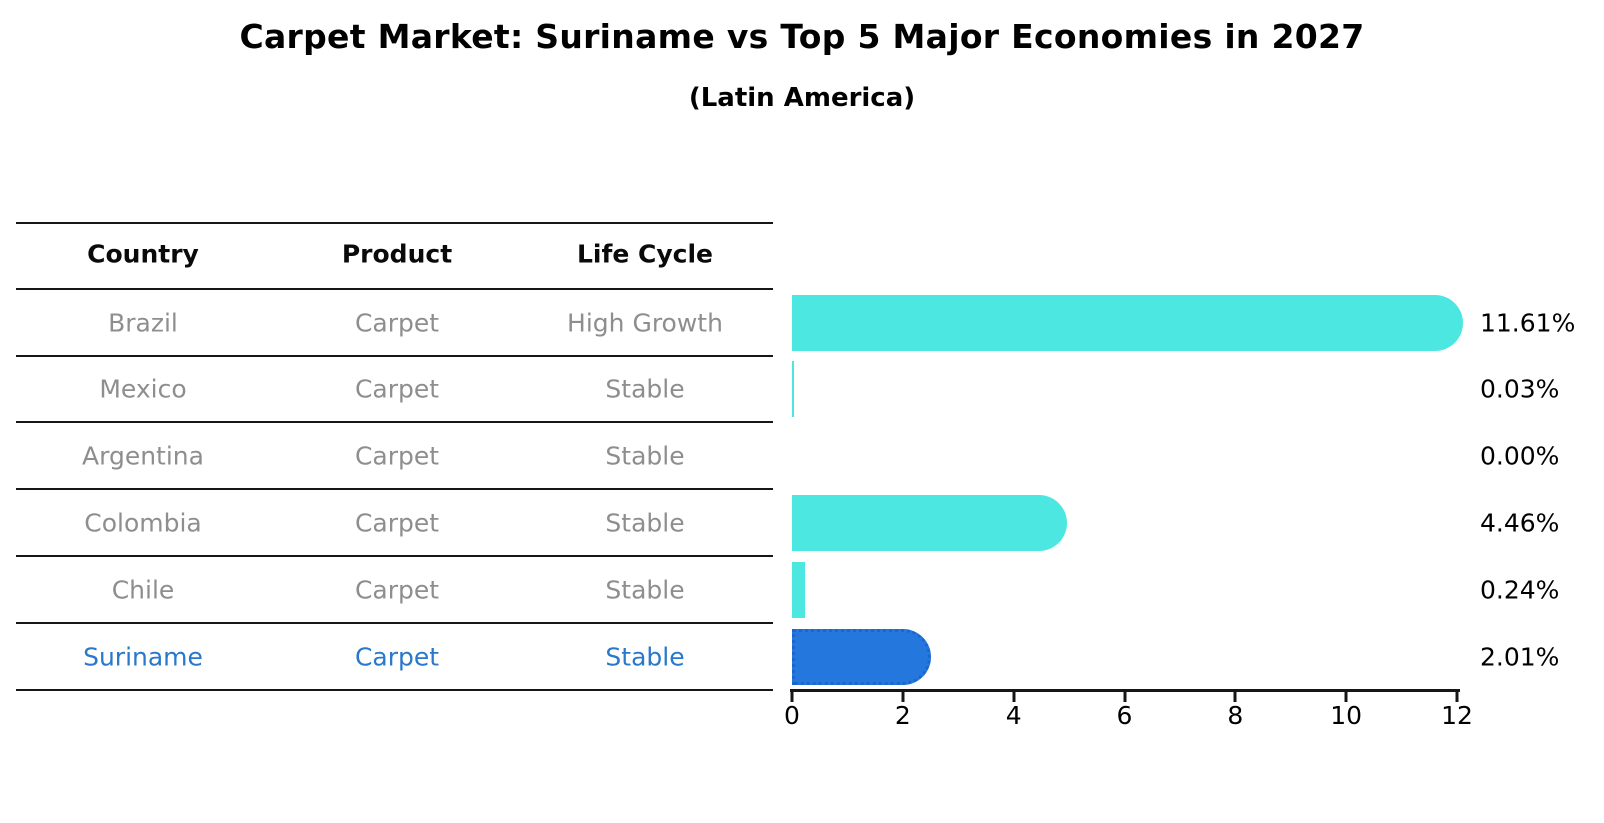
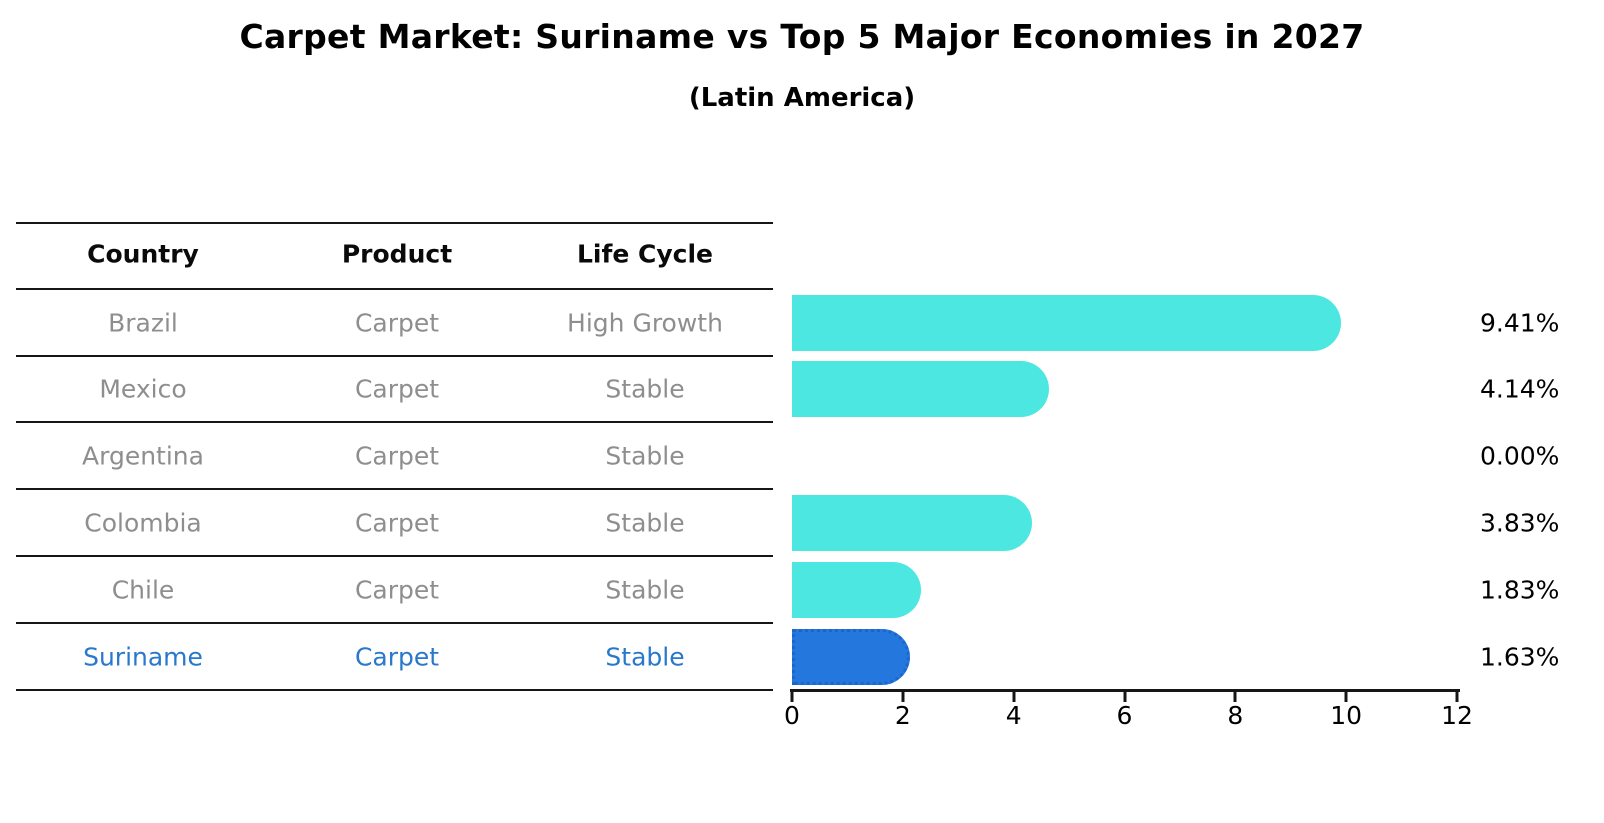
Brazil: 11.61% -> 9.41%
Mexico: 0.03% -> 4.14%
Colombia: 4.46% -> 3.83%
Chile: 0.24% -> 1.83%
Suriname: 2.01% -> 1.63%
